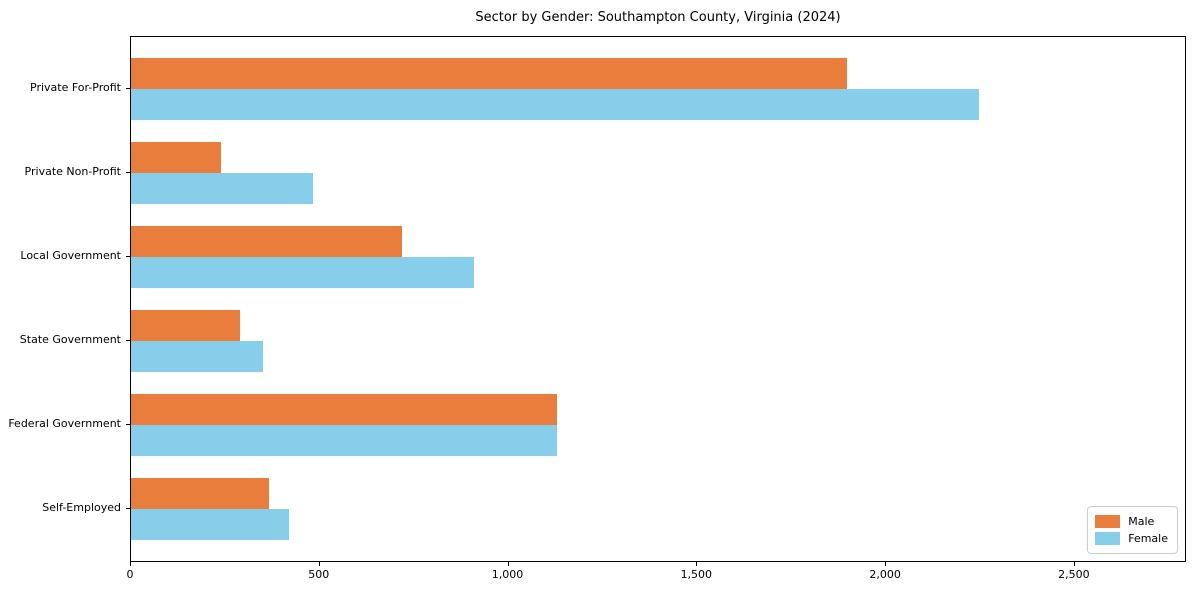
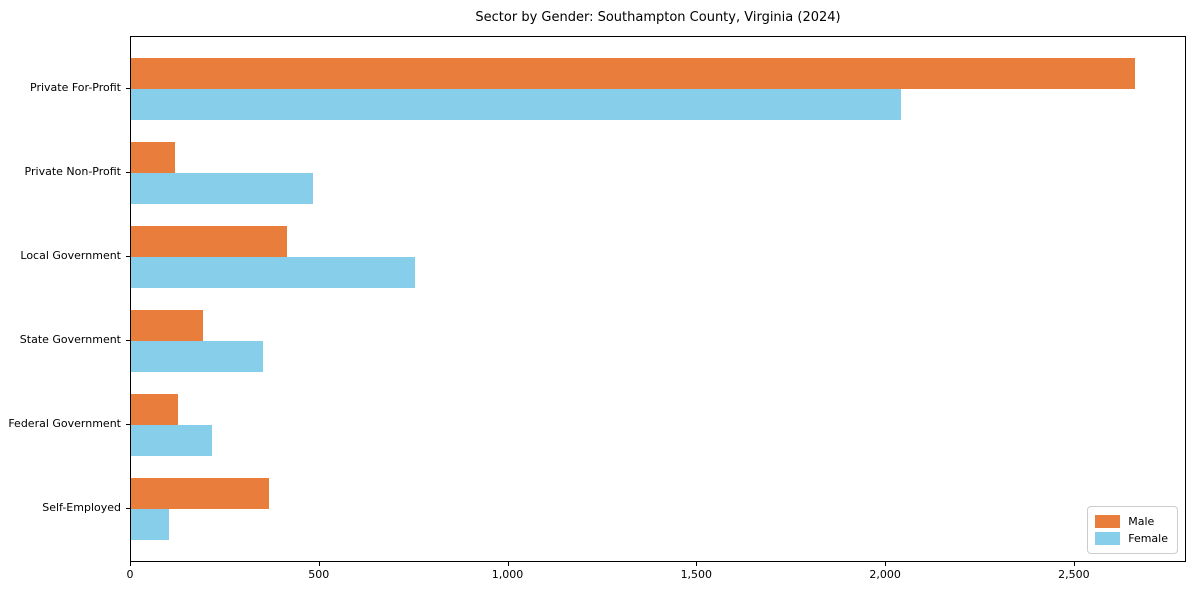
Male/Private For-Profit: 1900 -> 2660
Female/Private For-Profit: 2250 -> 2040
Male/Private Non-Profit: 240 -> 120
Male/Local Government: 720 -> 410
Female/Local Government: 910 -> 750
Male/State Government: 290 -> 190
Male/Federal Government: 1130 -> 130
Female/Federal Government: 1130 -> 220
Female/Self-Employed: 420 -> 100
